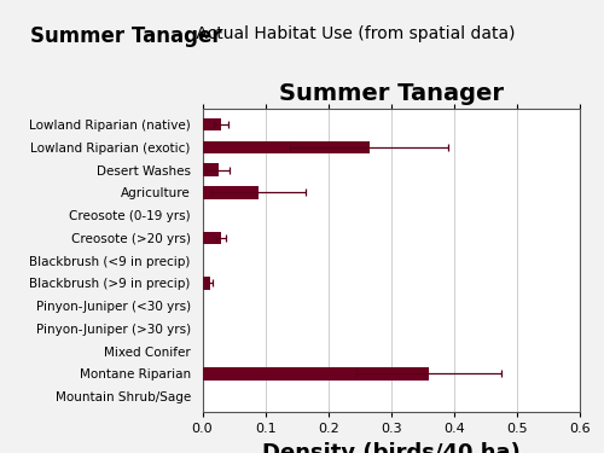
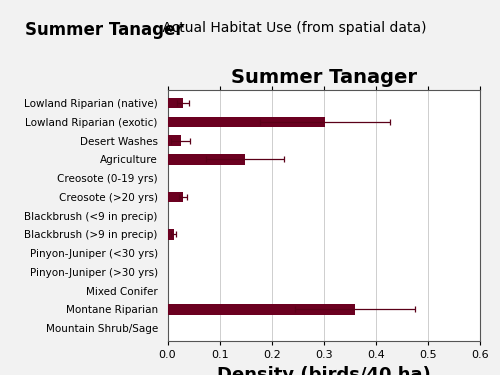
Lowland Riparian (exotic): 0.265 -> 0.302
Agriculture: 0.090 -> 0.148
